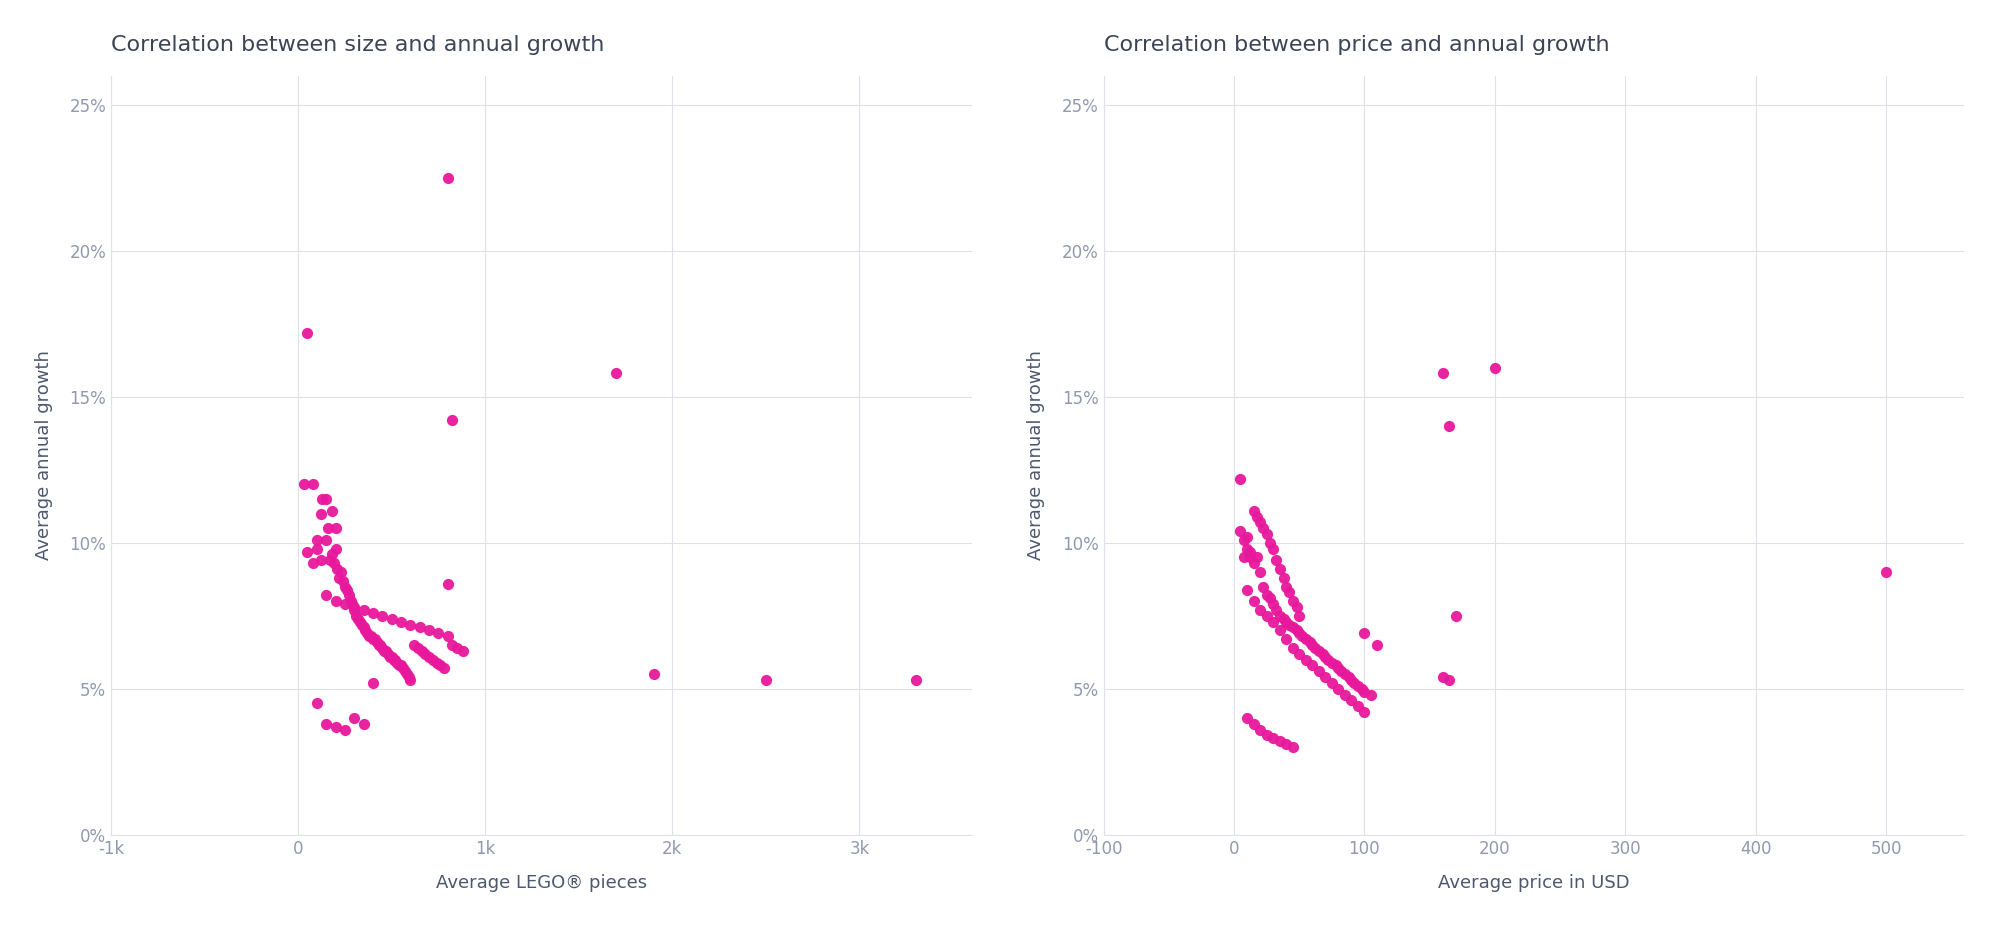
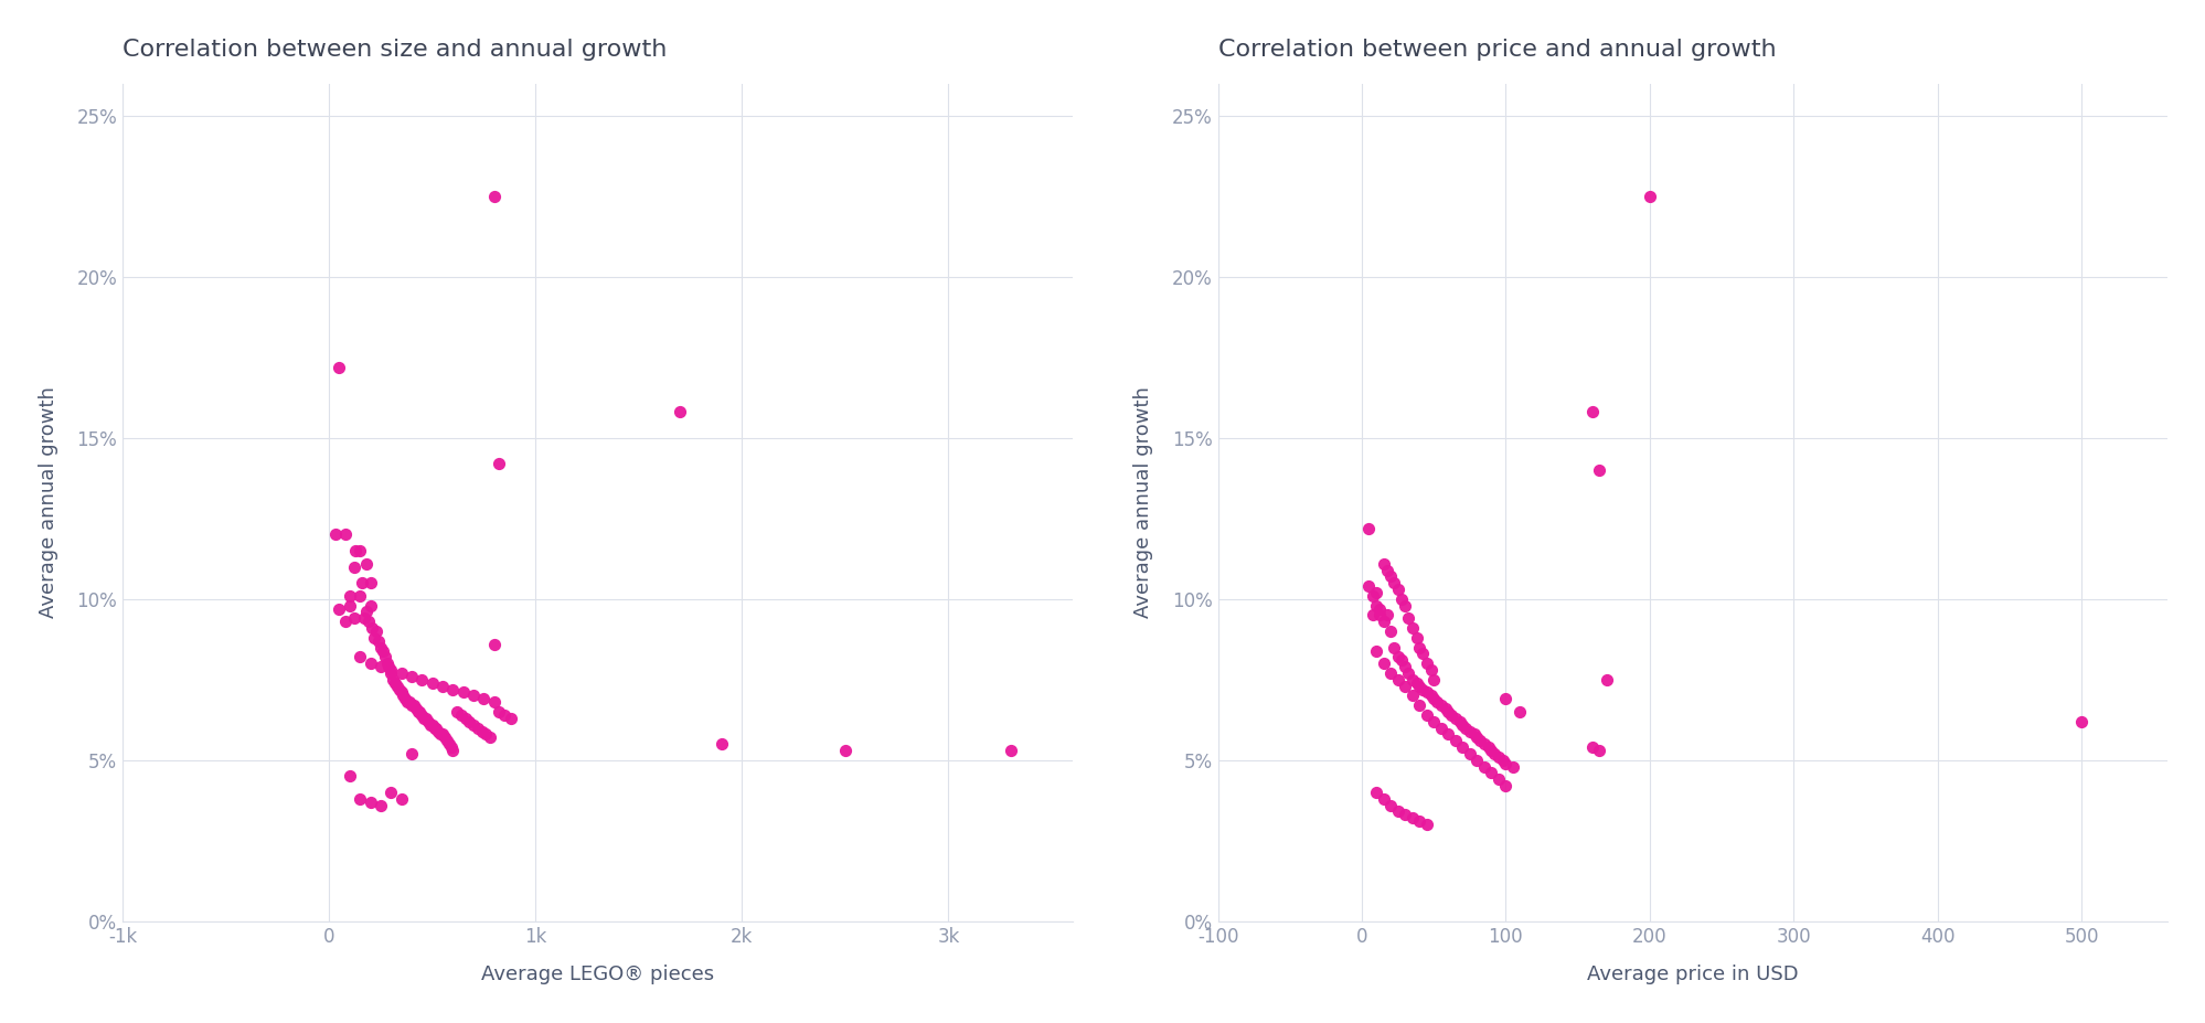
Correlation between price and annual growth/200: 16.0% -> 22.5%
Correlation between price and annual growth/500: 9.0% -> 6.2%
